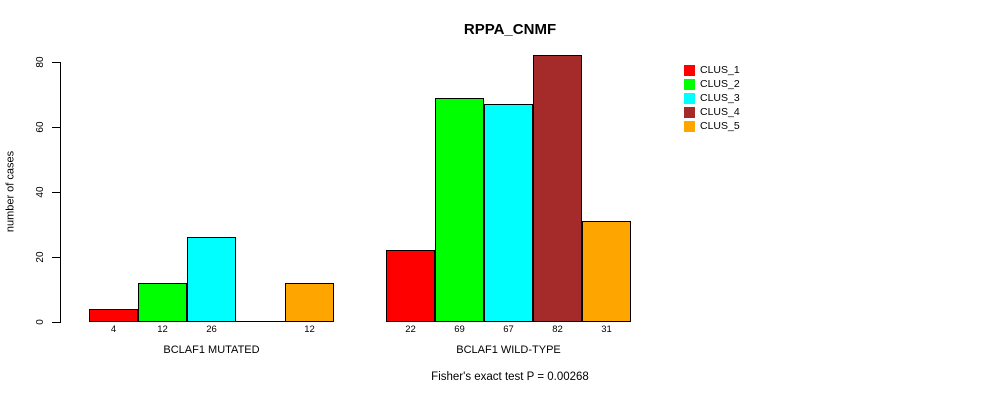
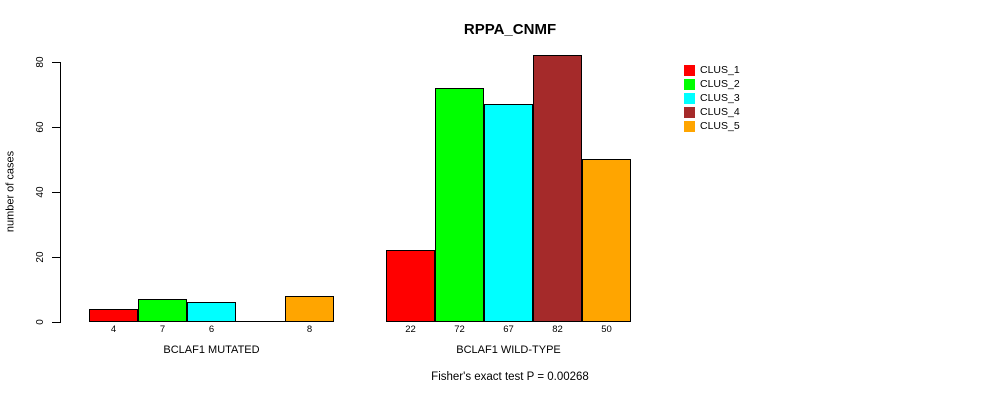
CLUS_2/BCLAF1 MUTATED: 12 -> 7
CLUS_3/BCLAF1 MUTATED: 26 -> 6
CLUS_5/BCLAF1 MUTATED: 12 -> 8
CLUS_2/BCLAF1 WILD-TYPE: 69 -> 72
CLUS_5/BCLAF1 WILD-TYPE: 31 -> 50
